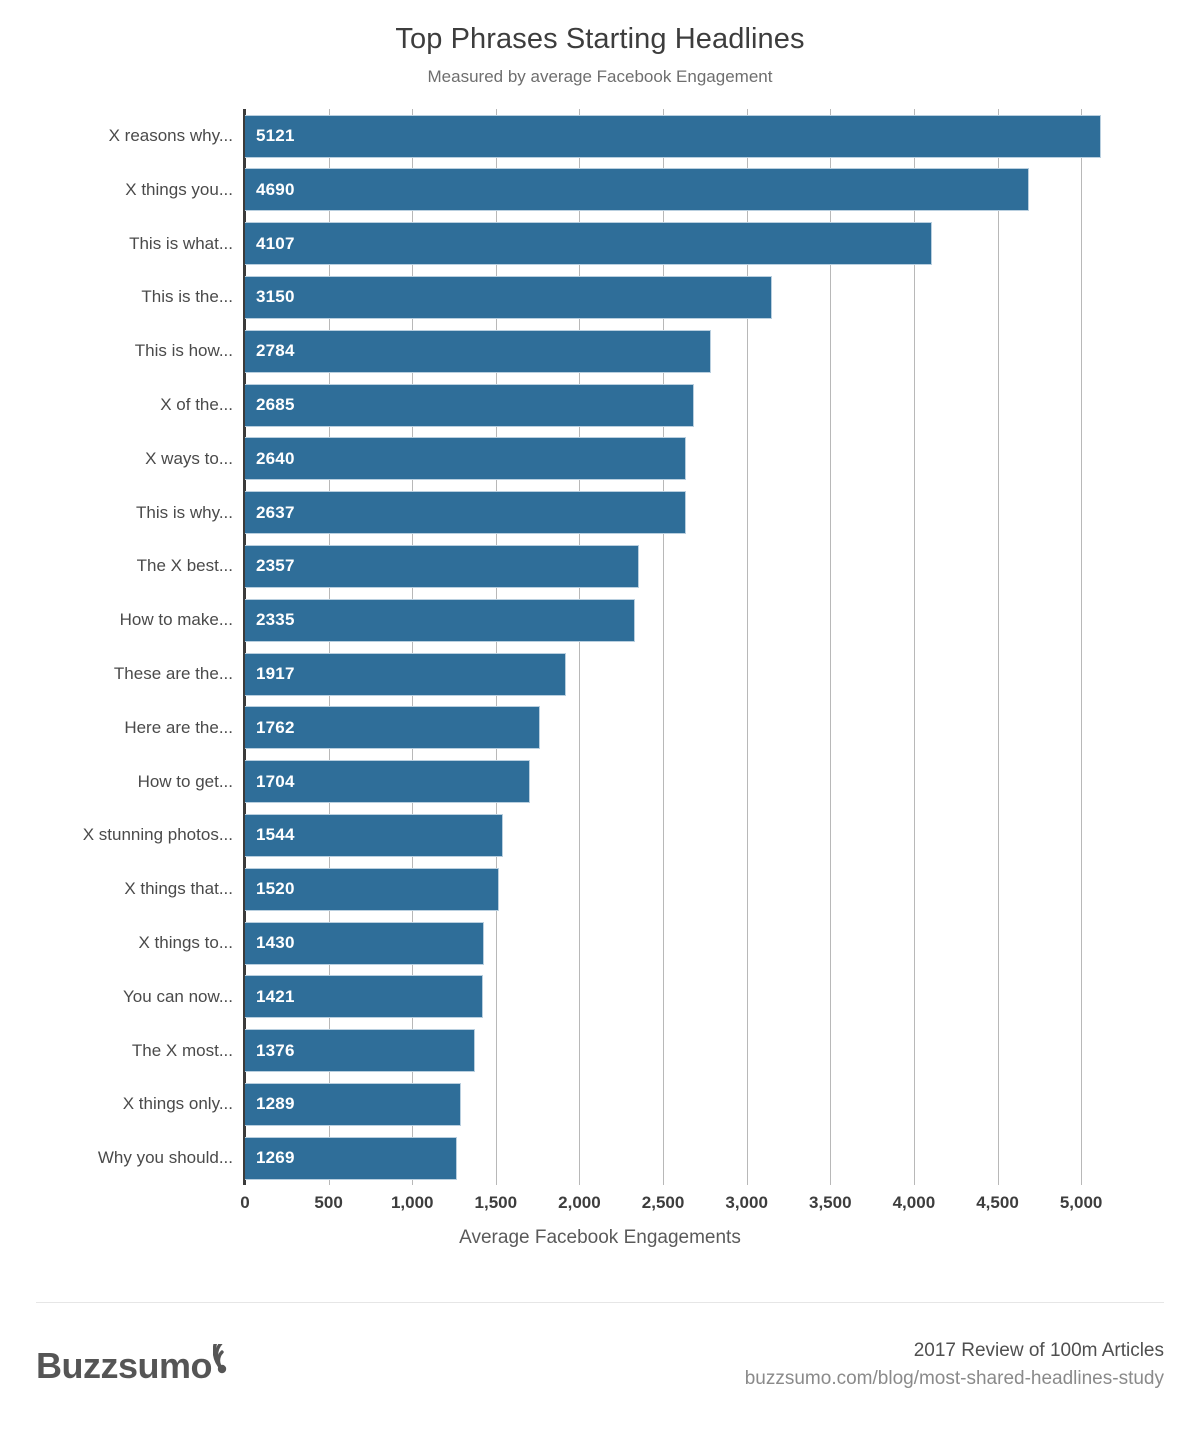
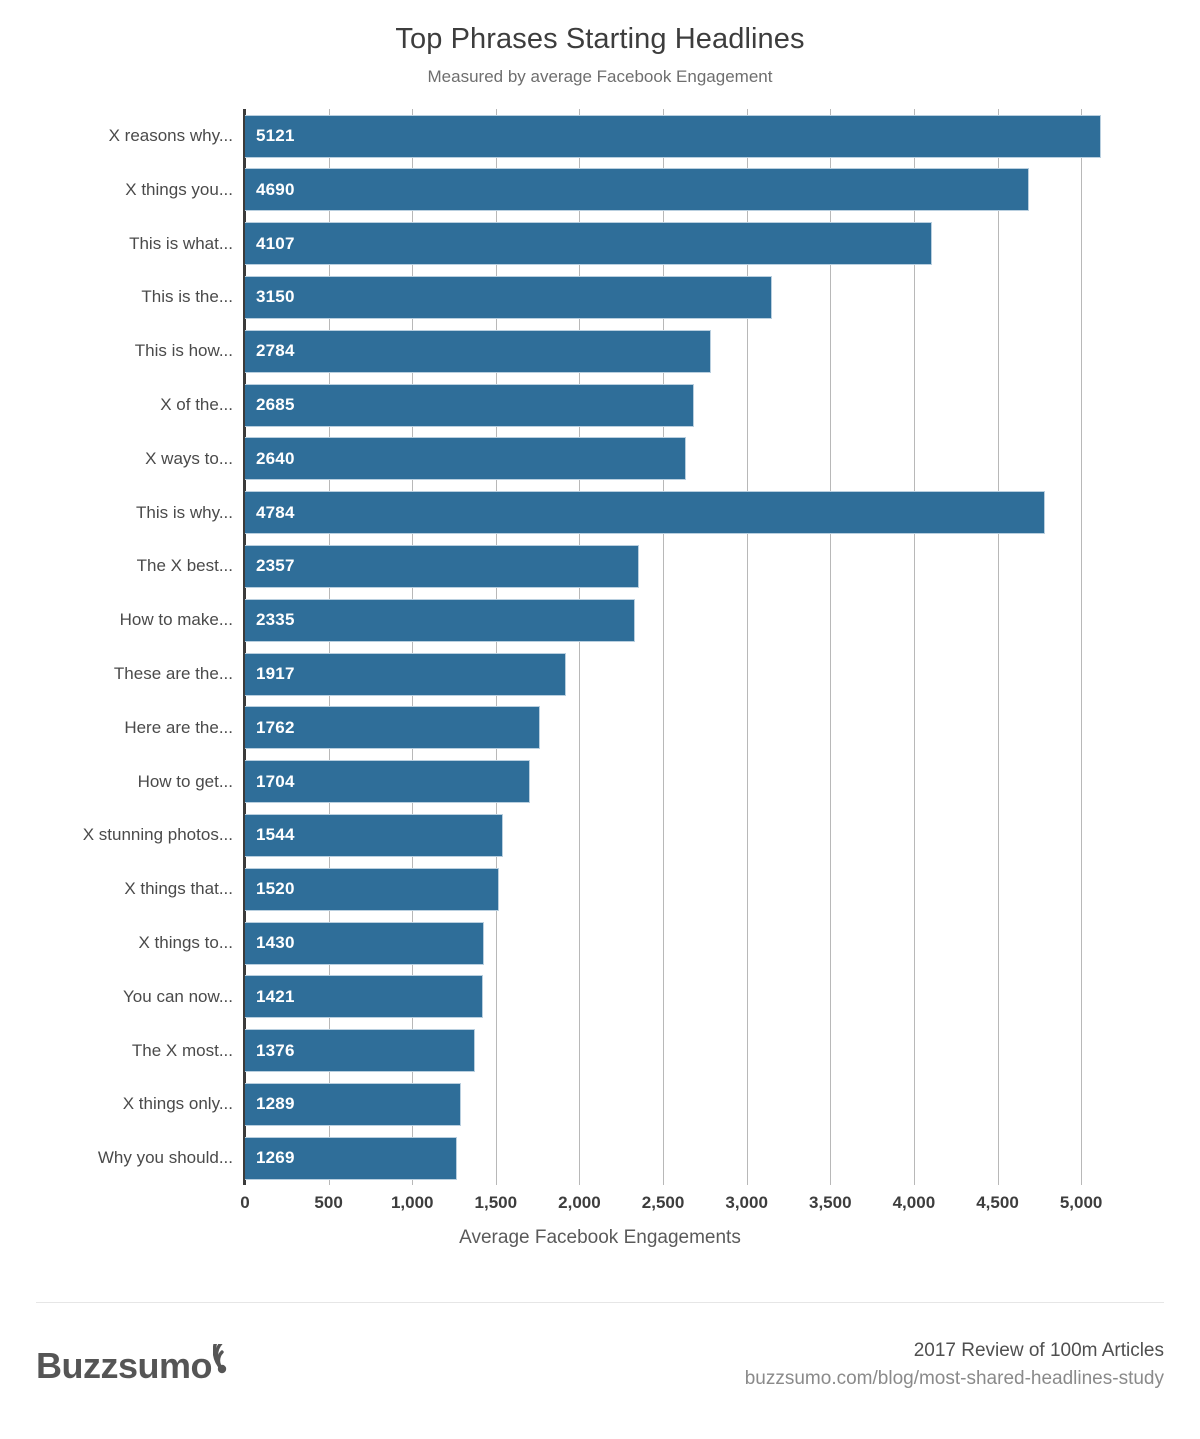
This is why...: 2637 -> 4784
